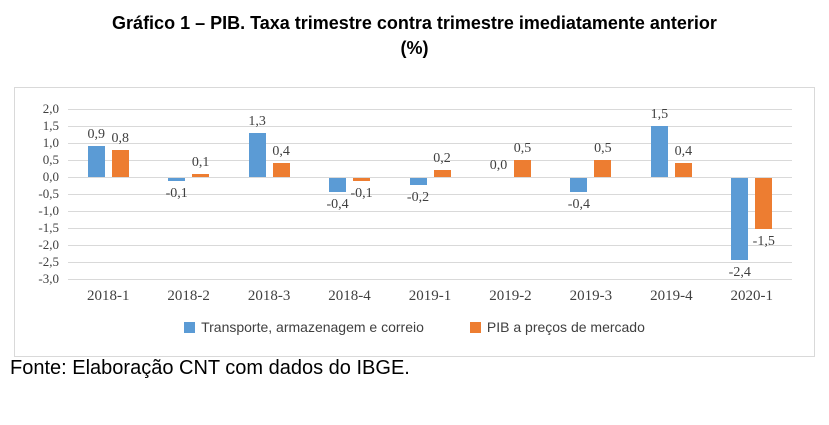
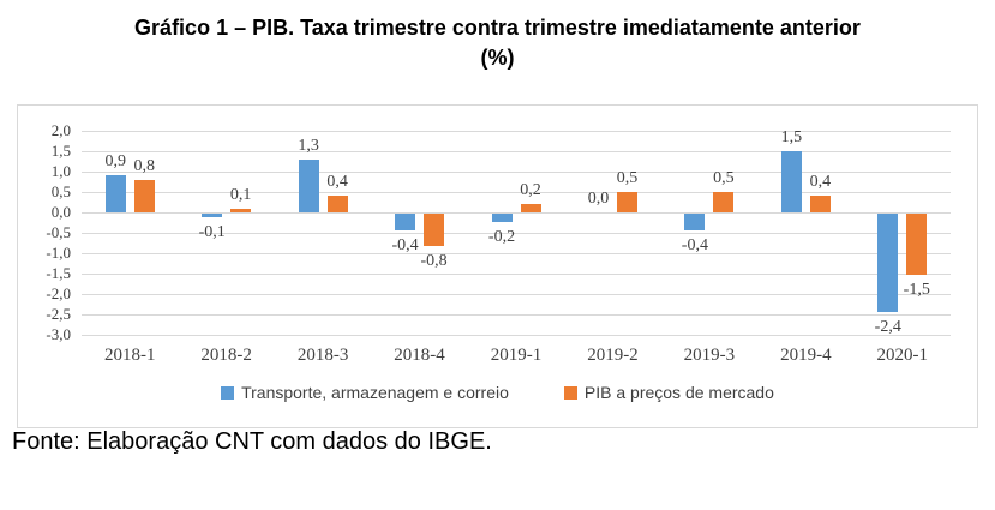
PIB a preços de mercado/2018-4: -0,1 -> -0,8
